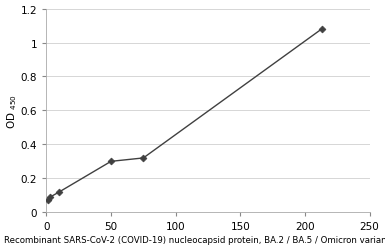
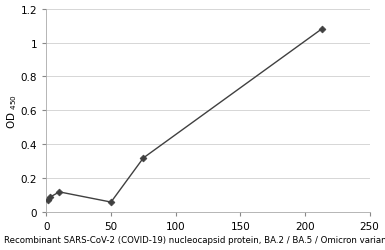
50: 0.30 -> 0.06
